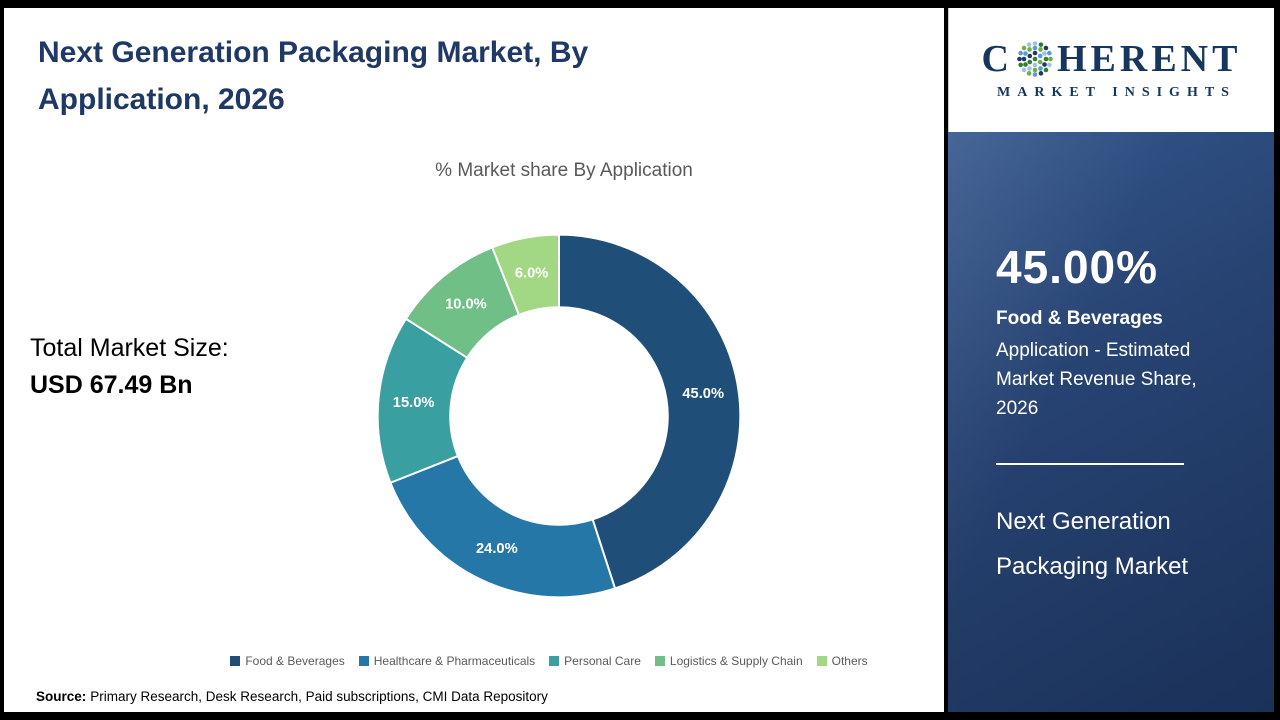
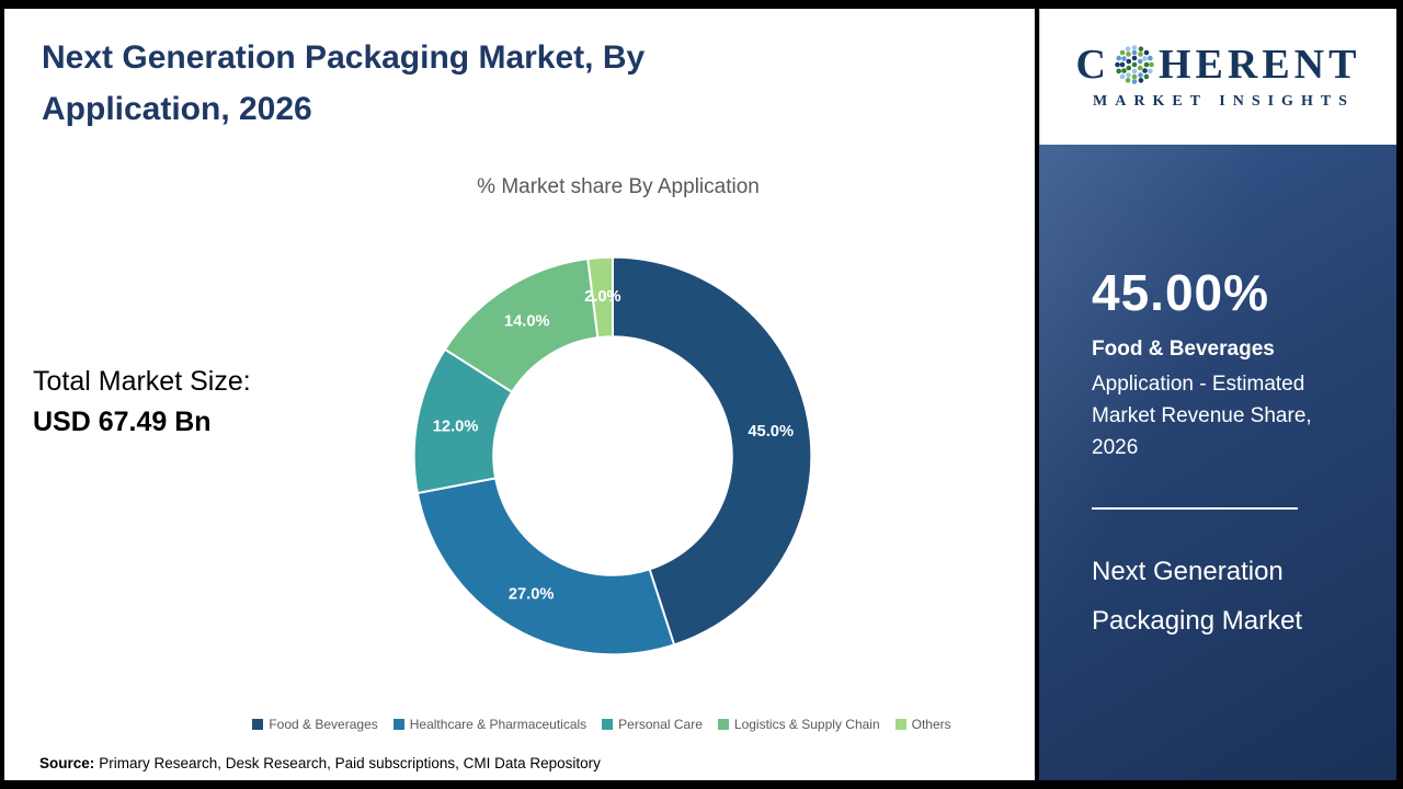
Healthcare & Pharmaceuticals: 24.0% -> 27.0%
Personal Care: 15.0% -> 12.0%
Logistics & Supply Chain: 10.0% -> 14.0%
Others: 6.0% -> 2.0%
